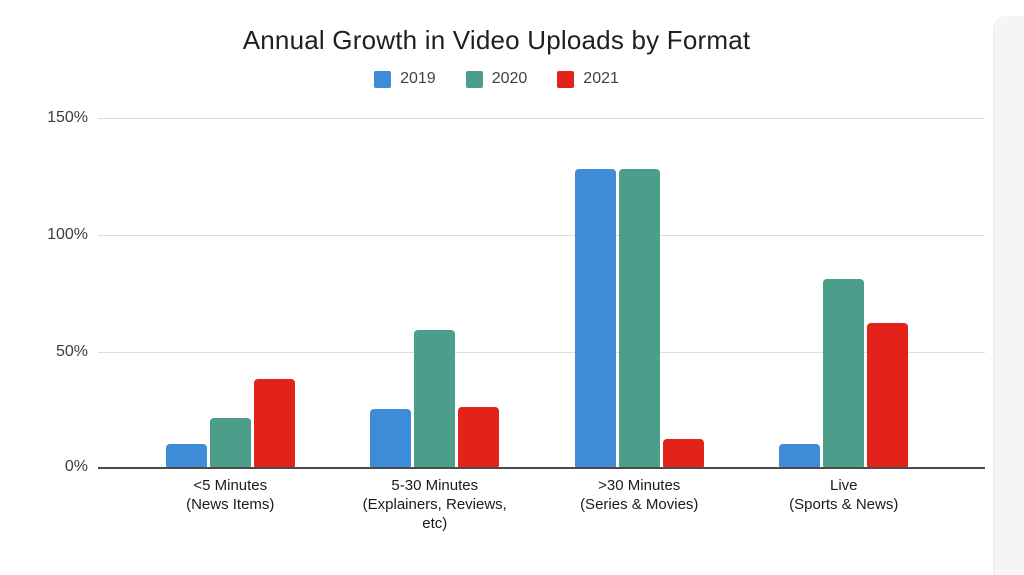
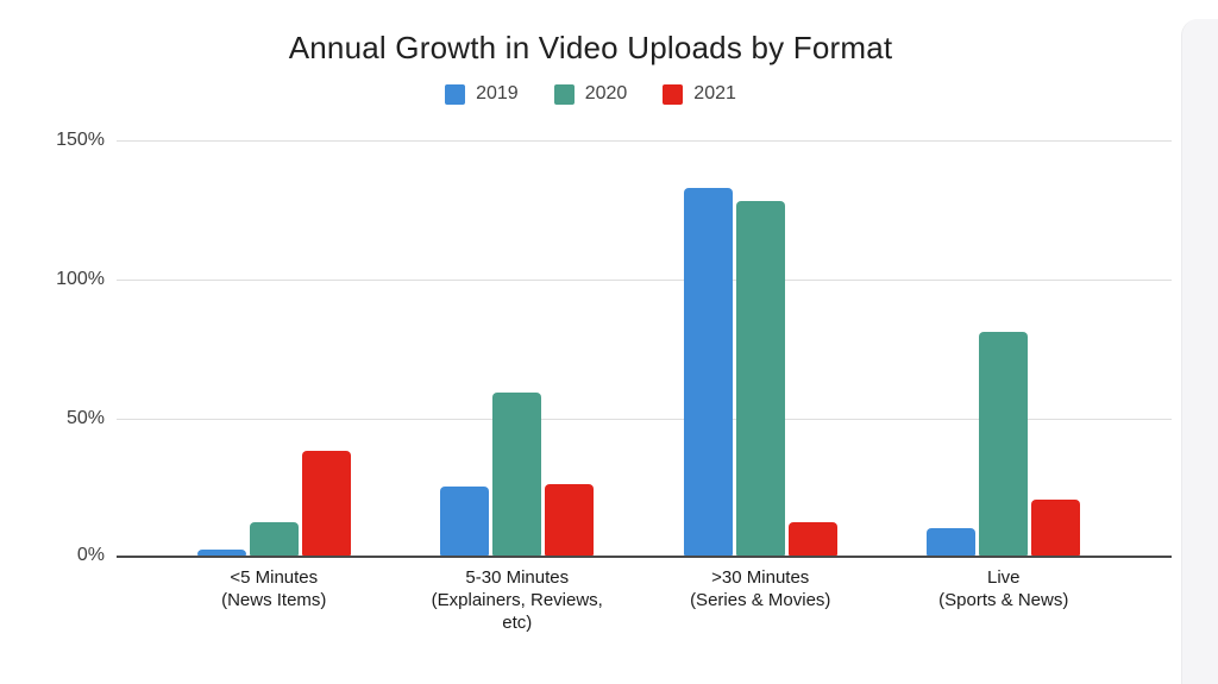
2019/<5 Minutes (News Items): 10% -> 2%
2020/<5 Minutes (News Items): 21% -> 12%
2019/>30 Minutes (Series & Movies): 128% -> 133%
2021/Live (Sports & News): 62% -> 20%
